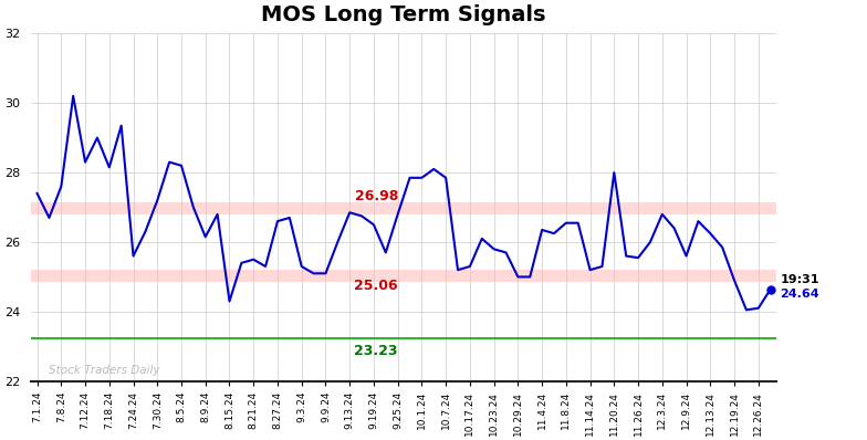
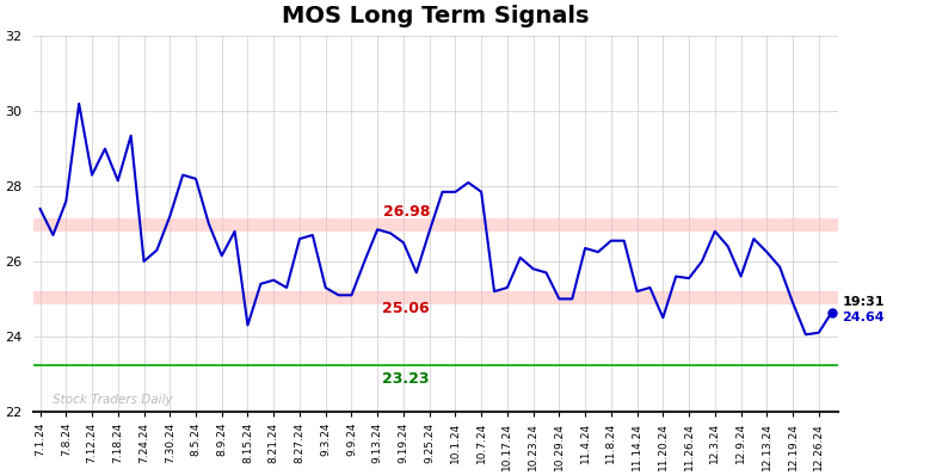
7.24.24: 25.60 -> 26.00
11.20.24: 28.00 -> 24.50
